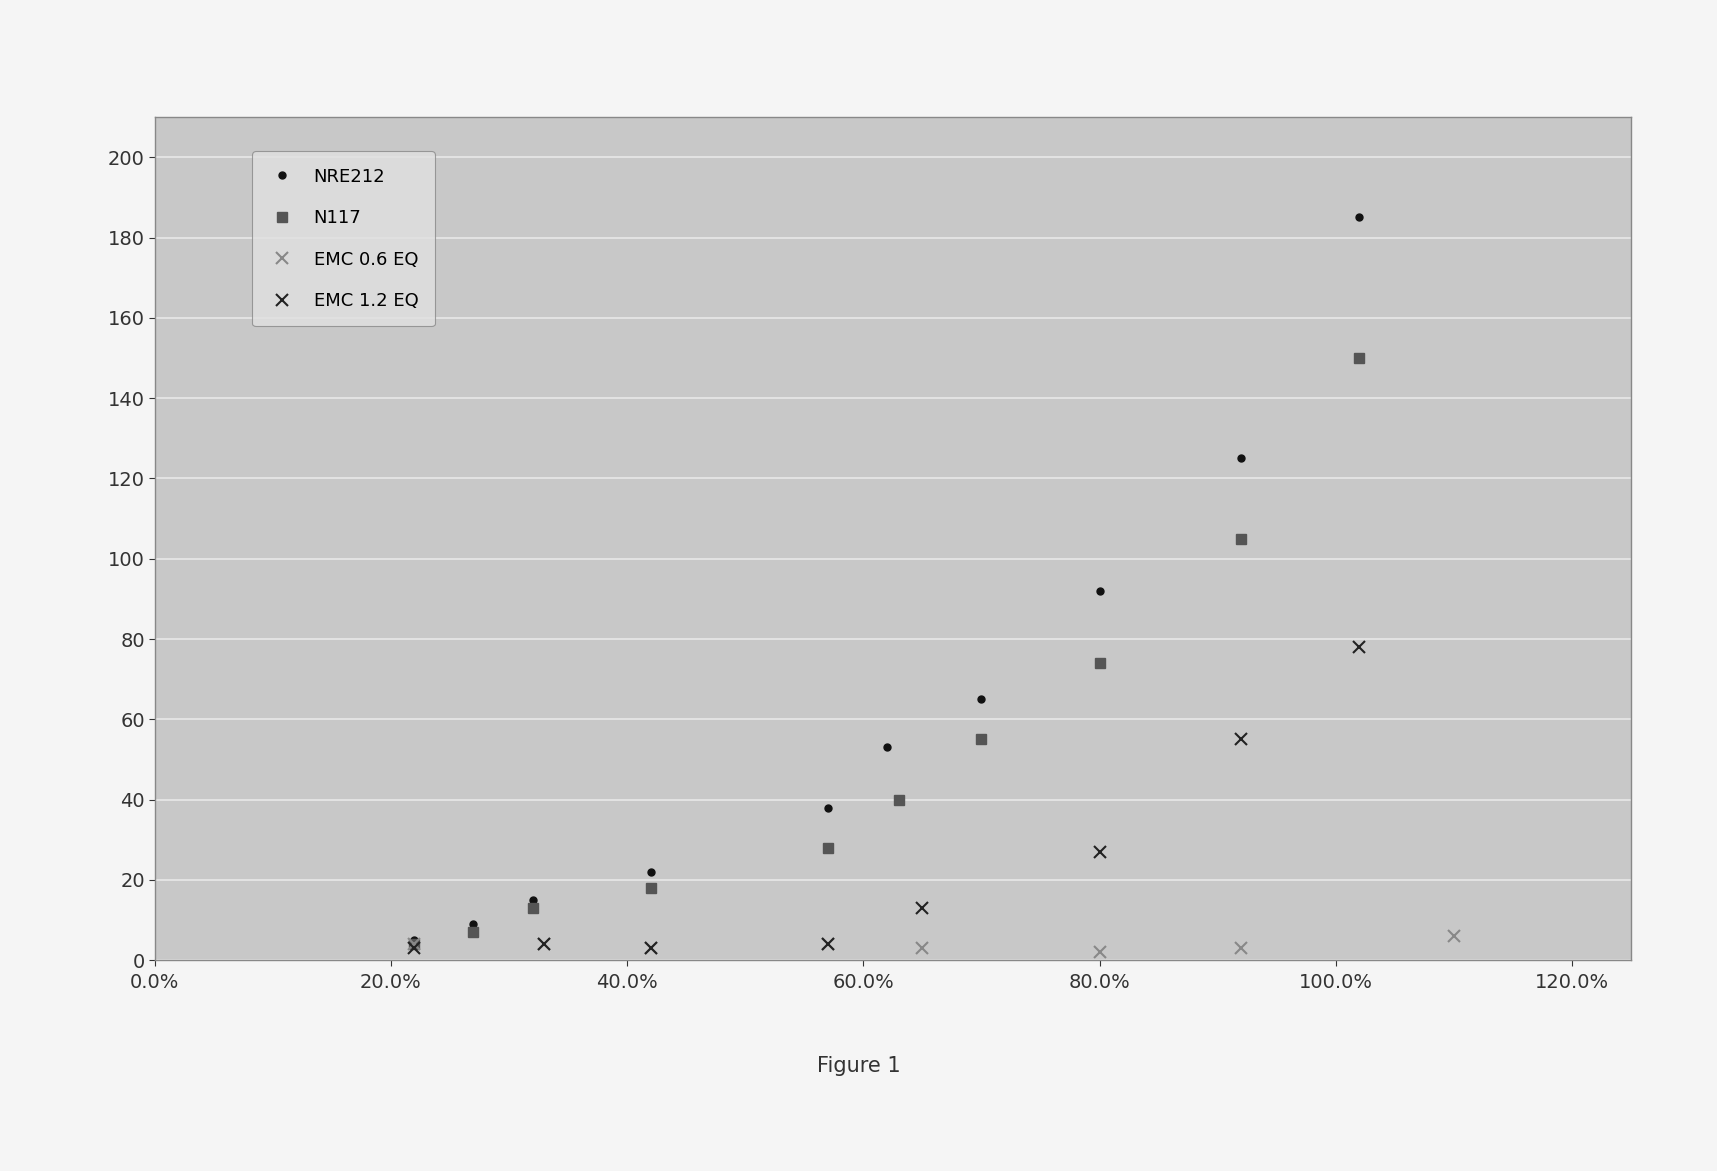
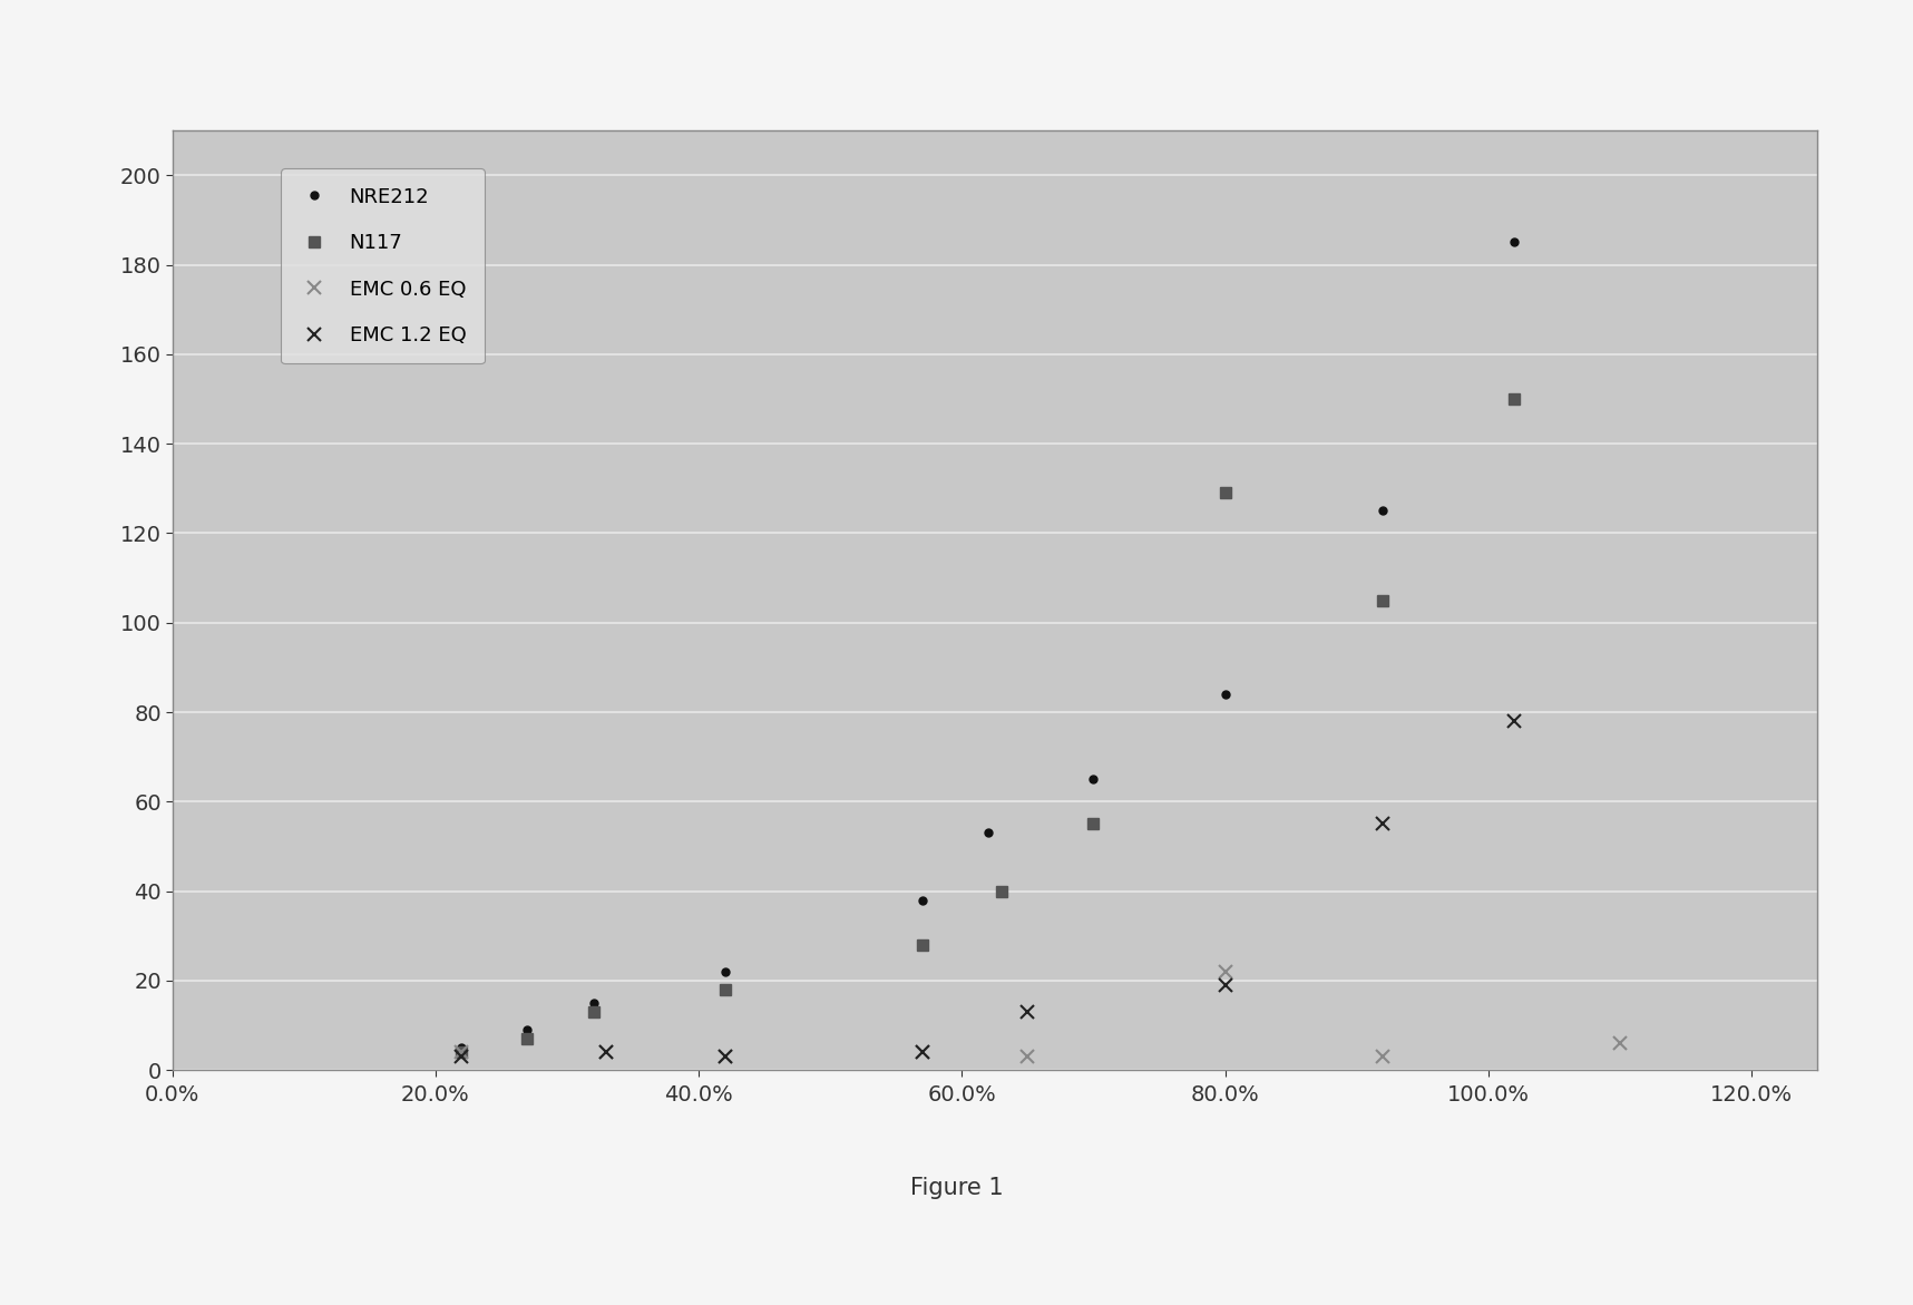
NRE212/80.0%: 92 -> 84
N117/80.0%: 74 -> 129
EMC 0.6 EQ/80.0%: 2 -> 22
EMC 1.2 EQ/80.0%: 27 -> 19
